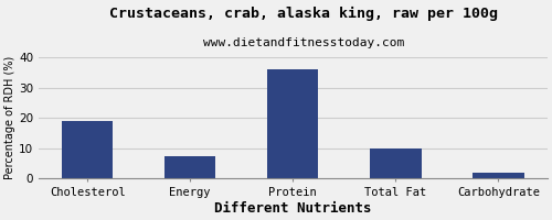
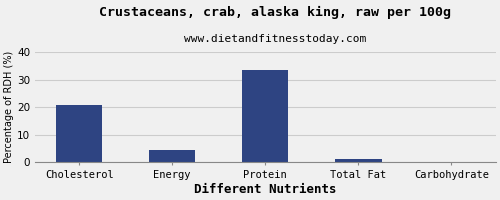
Cholesterol: 19.0 -> 21.0
Energy: 7.5 -> 4.5
Protein: 36.0 -> 33.5
Total Fat: 10.0 -> 1.2
Carbohydrate: 2.0 -> 0.1
